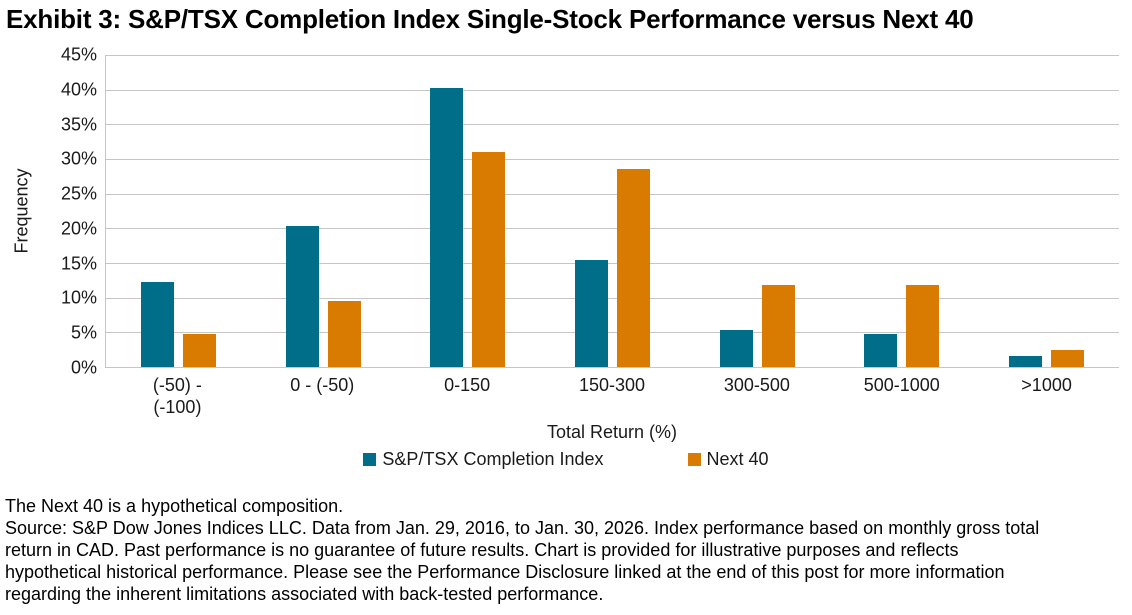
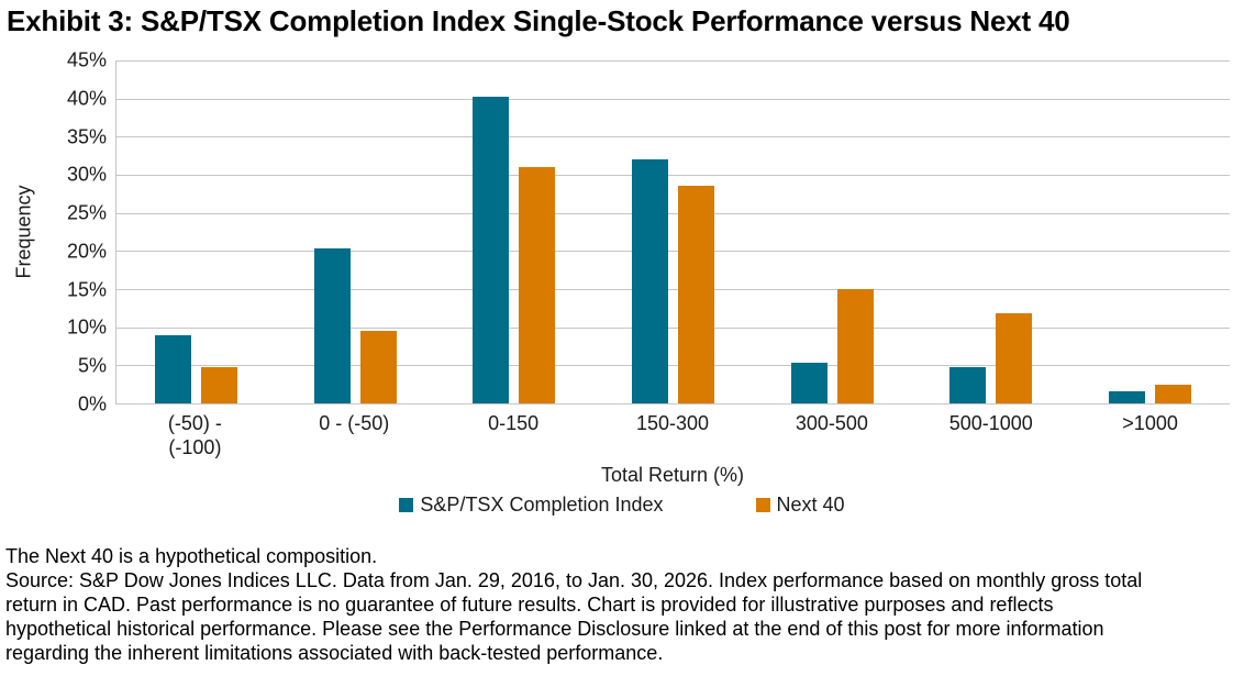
S&P/TSX Completion Index/(-50) - (-100): 12% -> 9%
S&P/TSX Completion Index/150-300: 16% -> 32%
Next 40/300-500: 12% -> 15%
